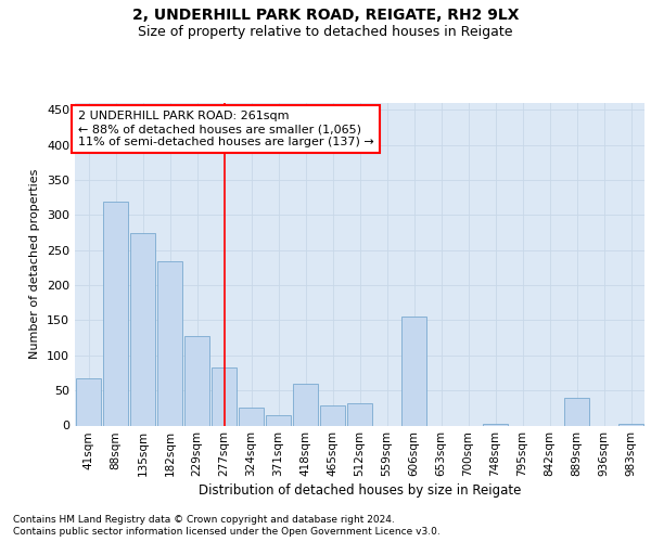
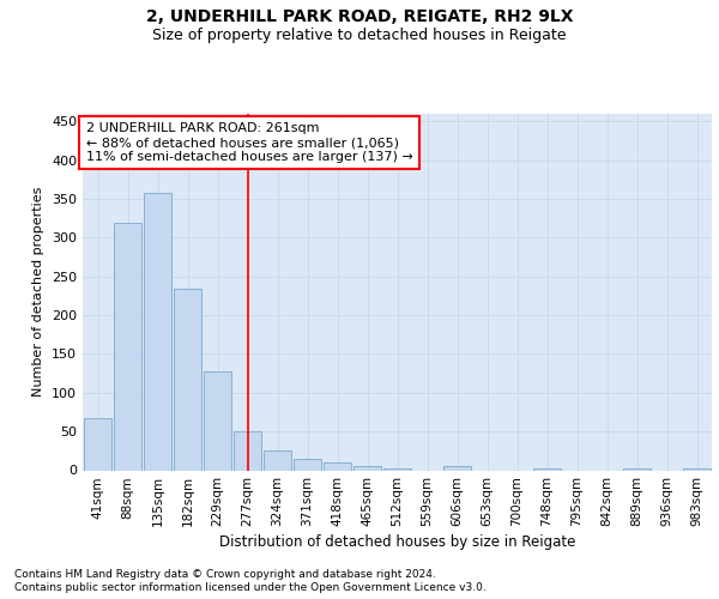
135sqm: 274 -> 358
277sqm: 82 -> 50
418sqm: 60 -> 10
465sqm: 28 -> 5
512sqm: 32 -> 3
606sqm: 156 -> 5
889sqm: 40 -> 3
